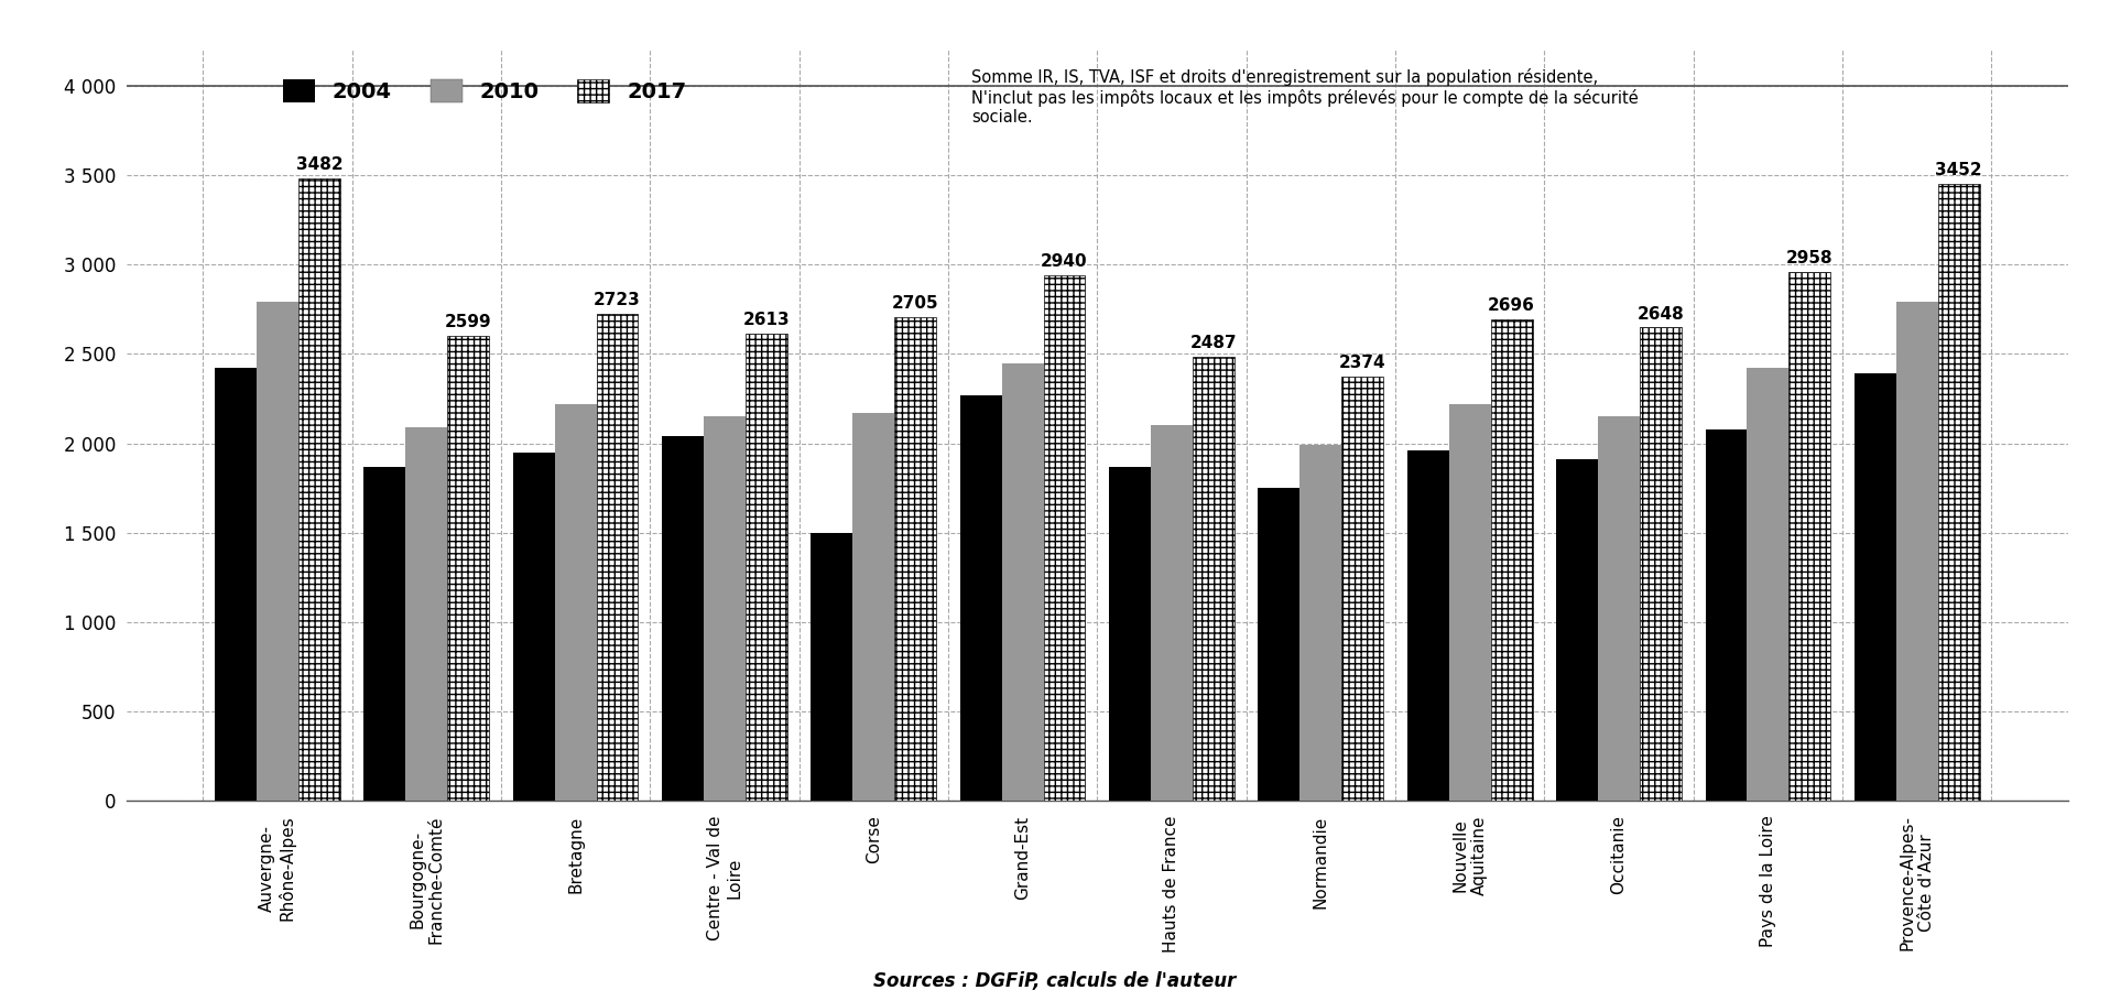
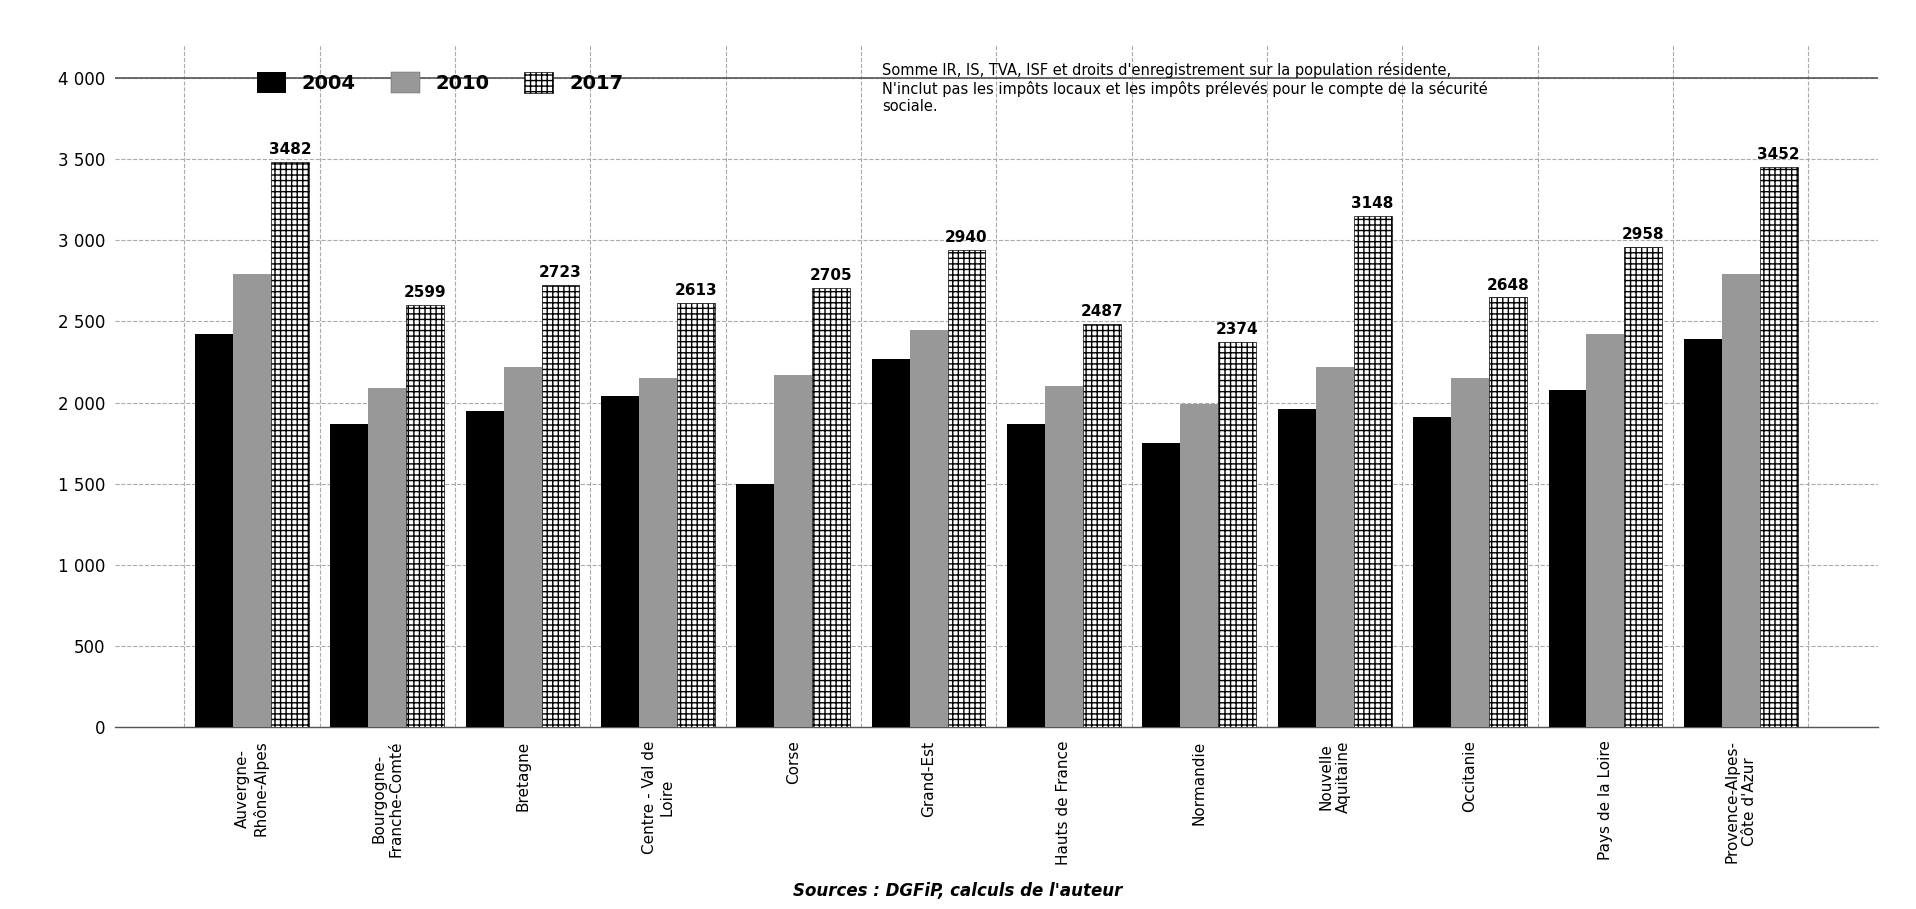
2017/Nouvelle Aquitaine: 2696 -> 3148
